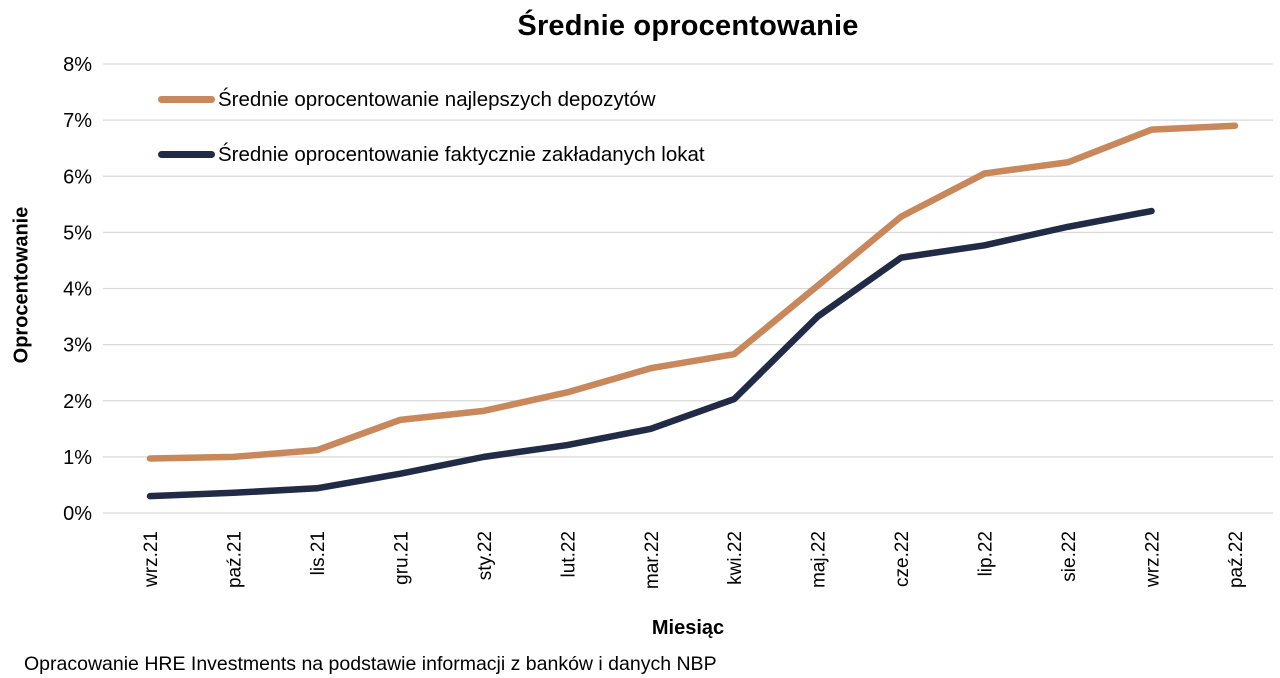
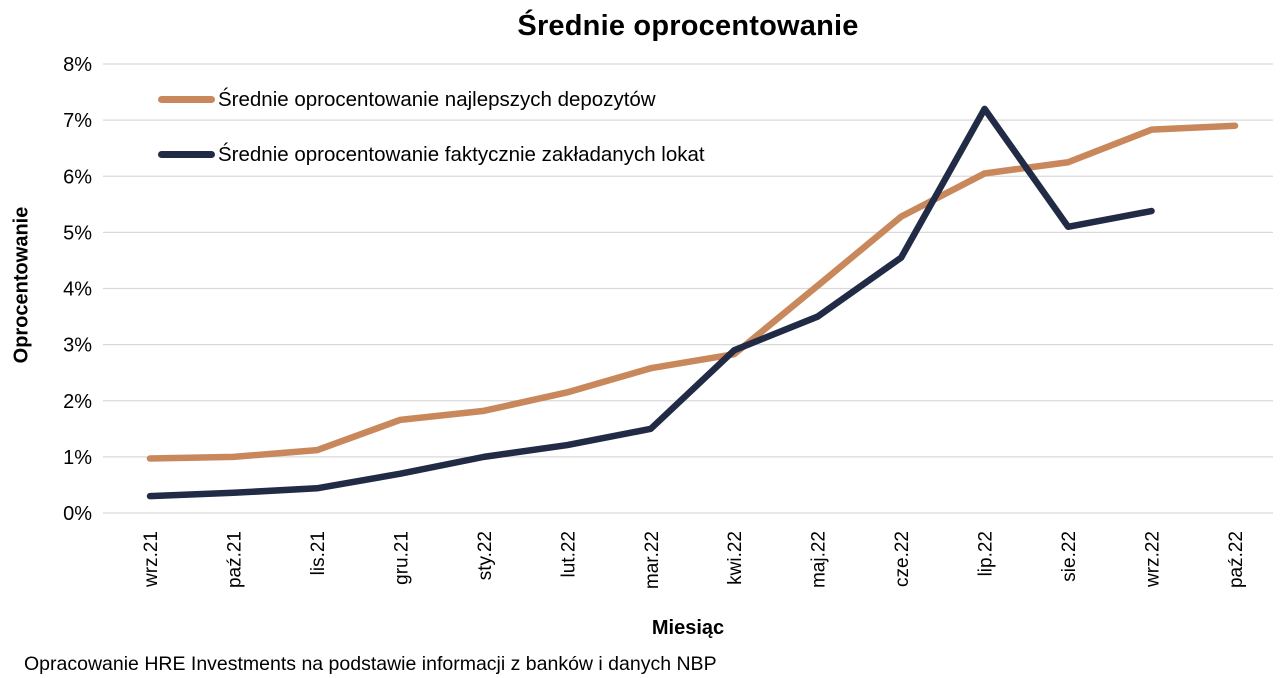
Średnie oprocentowanie faktycznie zakładanych lokat/kwi.22: 2.0% -> 2.9%
Średnie oprocentowanie faktycznie zakładanych lokat/lip.22: 4.8% -> 7.2%
